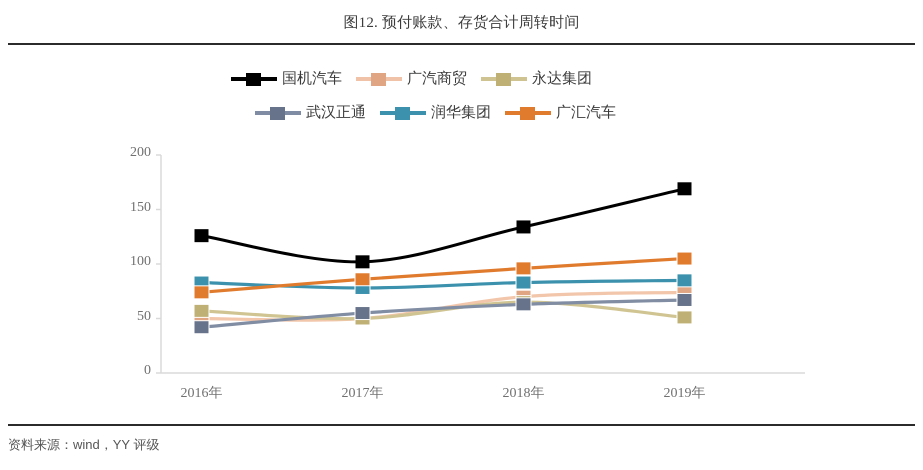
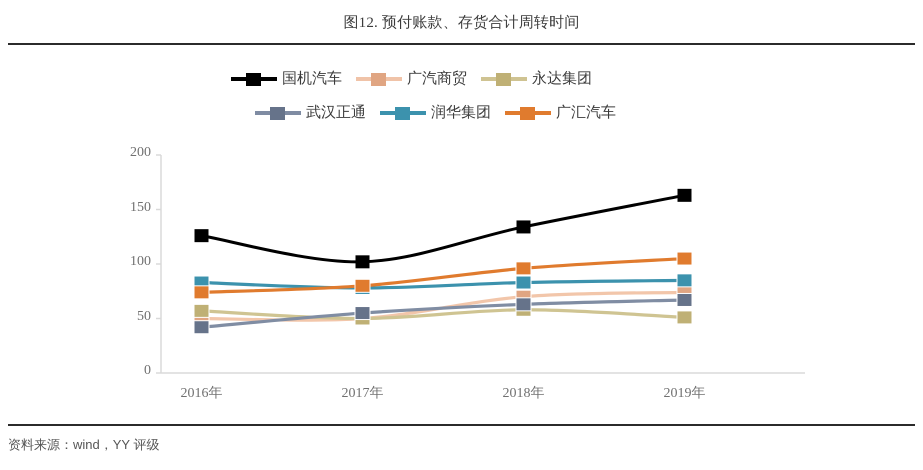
广汇汽车/2017年: 86 -> 80
永达集团/2018年: 65 -> 58
国机汽车/2019年: 169 -> 163
